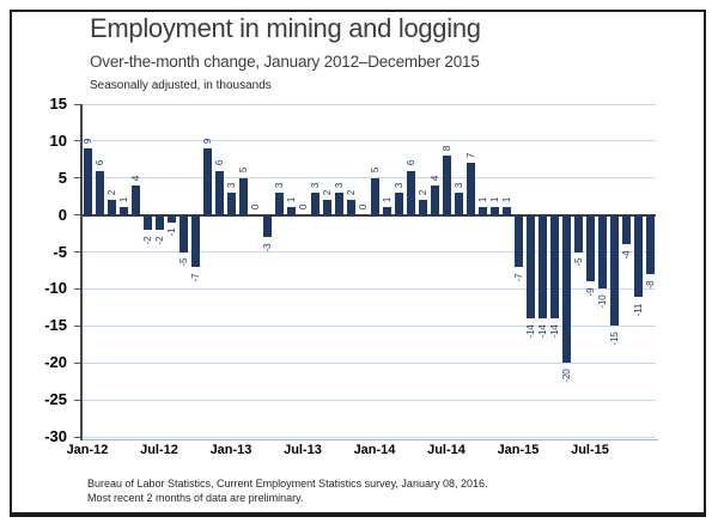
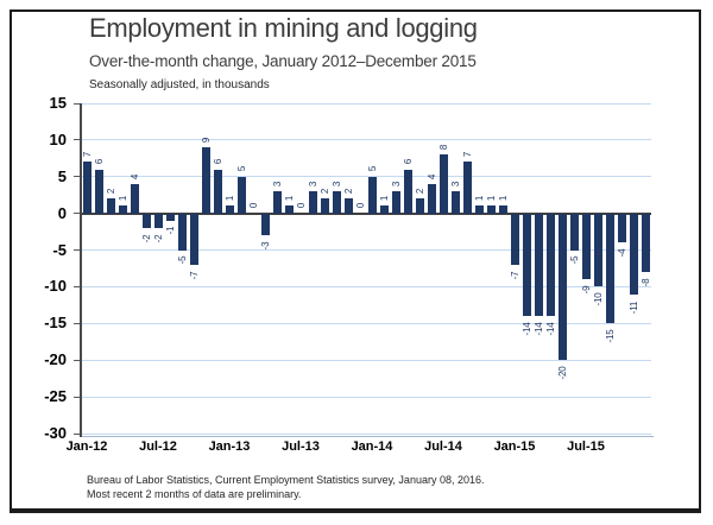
Jan-12: 9 -> 7
Jan-13: 3 -> 1
